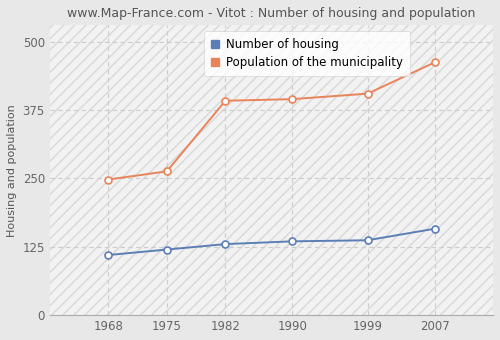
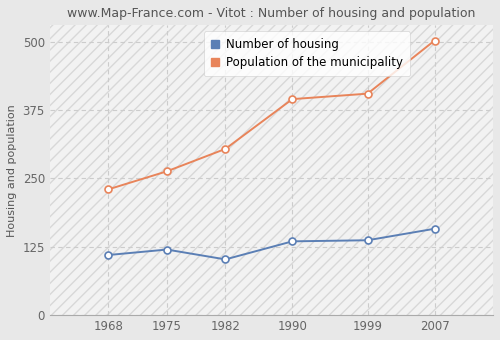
Population of the municipality/1968: 248 -> 230
Number of housing/1982: 130 -> 102
Population of the municipality/1982: 392 -> 304
Population of the municipality/2007: 462 -> 502
